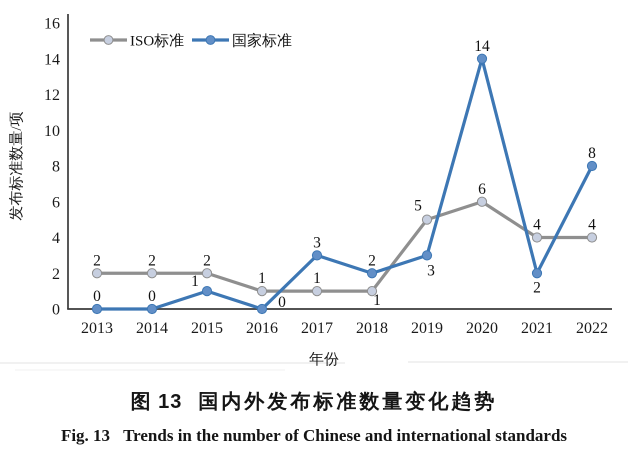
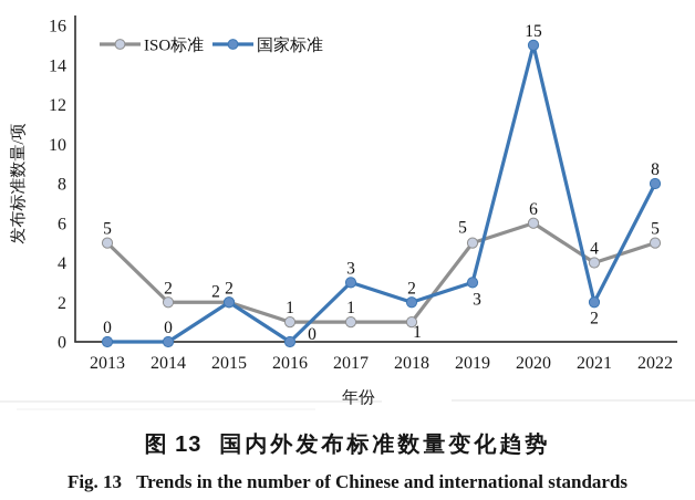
ISO标准/2013: 2 -> 5
国家标准/2015: 1 -> 2
国家标准/2020: 14 -> 15
ISO标准/2022: 4 -> 5
